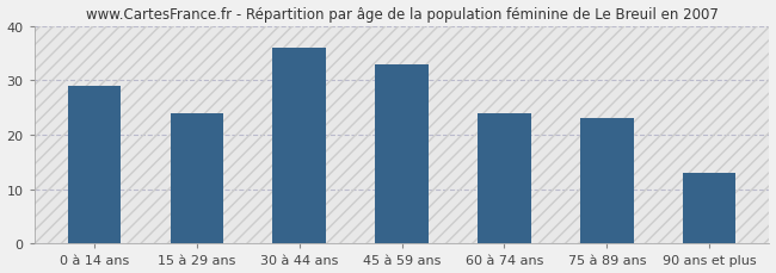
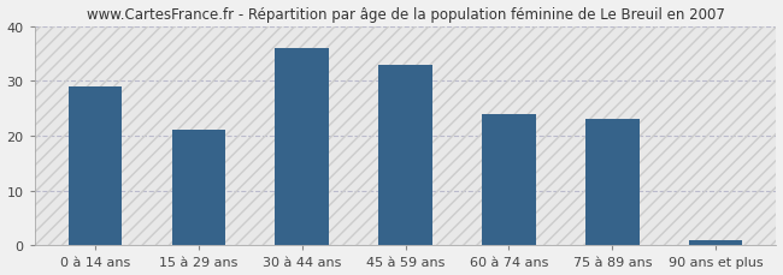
15 à 29 ans: 24 -> 21
90 ans et plus: 13 -> 1
